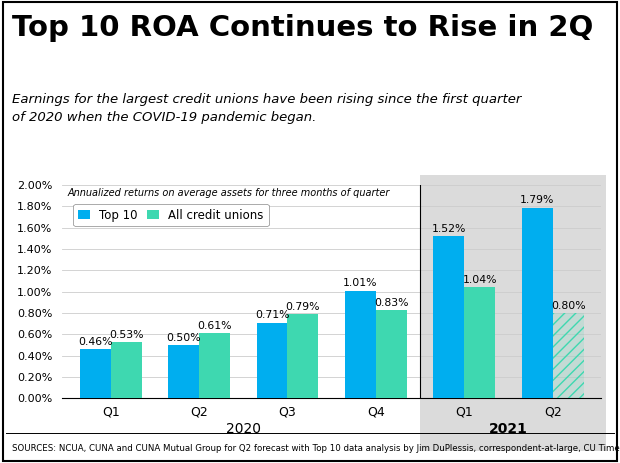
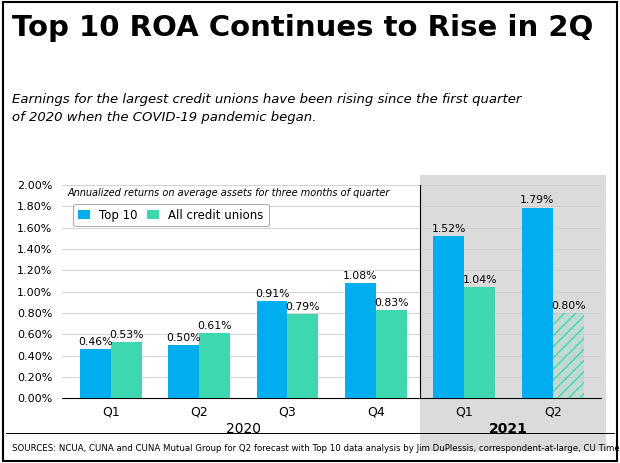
Top 10/Q3: 0.71% -> 0.91%
Top 10/Q4: 1.01% -> 1.08%
